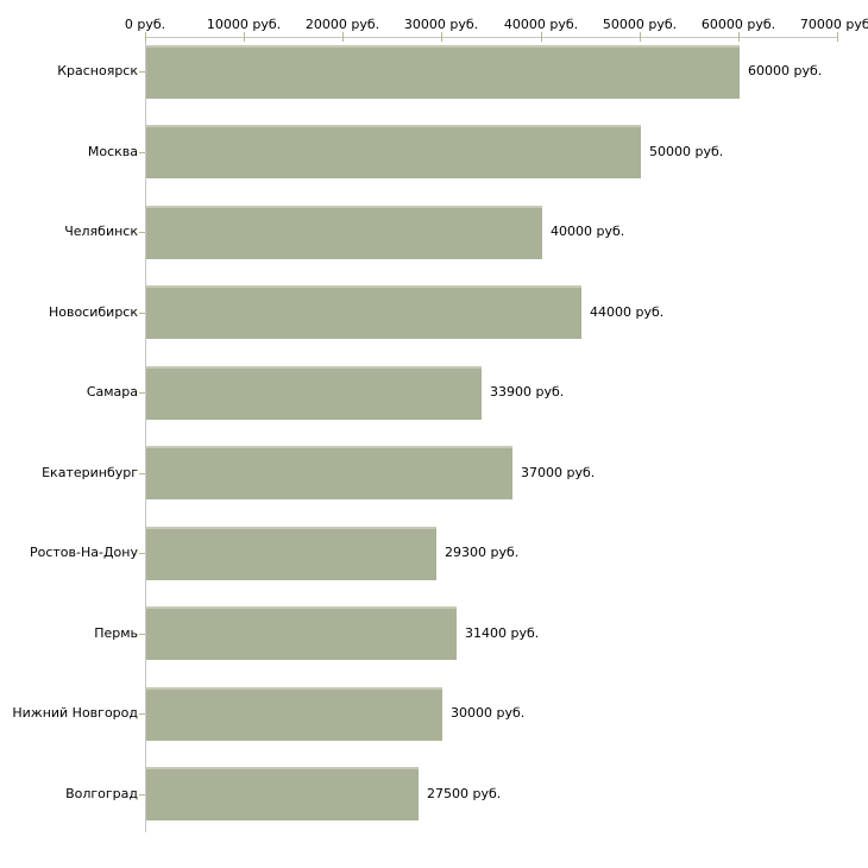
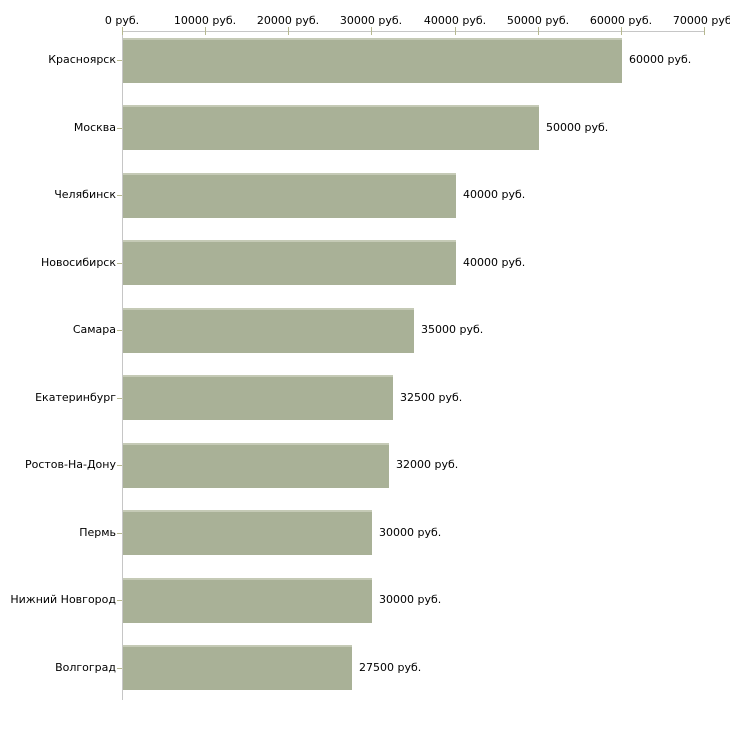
Новосибирск: 44000 -> 40000
Самара: 33900 -> 35000
Екатеринбург: 37000 -> 32500
Ростов-На-Дону: 29300 -> 32000
Пермь: 31400 -> 30000
